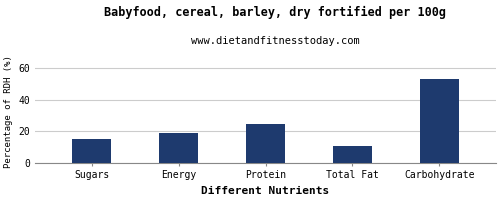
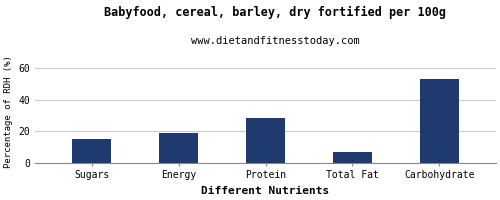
Protein: 24 -> 28
Total Fat: 10 -> 7
